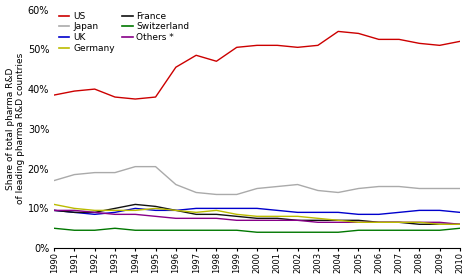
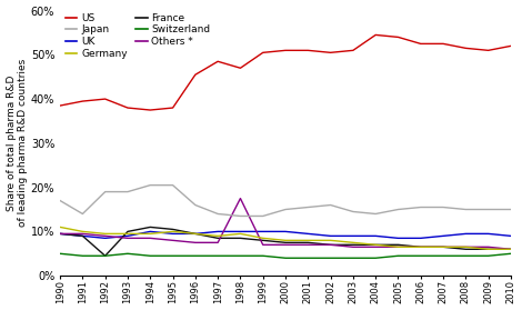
Japan/1991: 18.5% -> 14.0%
France/1992: 9.0% -> 4.5%
Others */1998: 7.5% -> 17.5%
